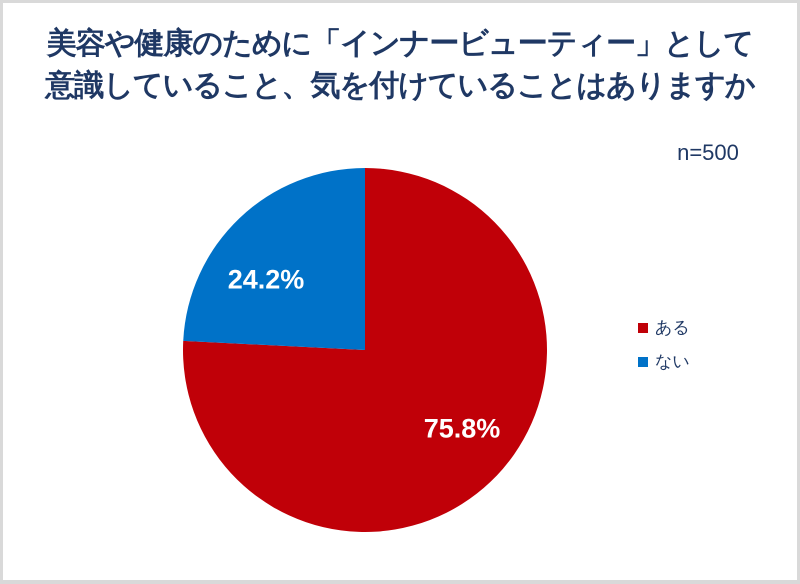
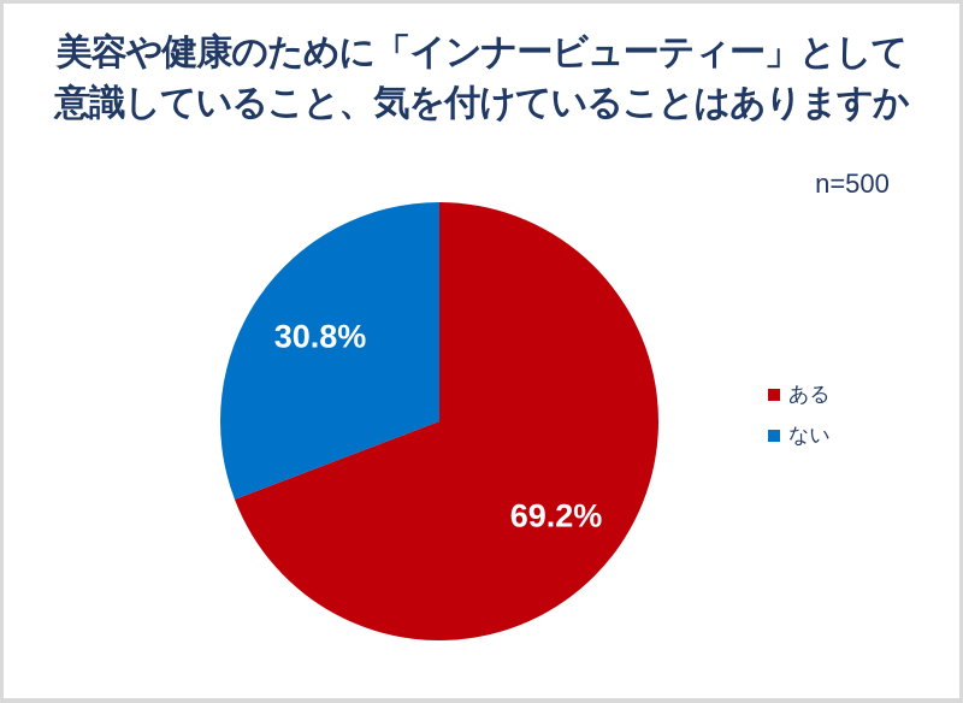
ある: 75.8% -> 69.2%
ない: 24.2% -> 30.8%
